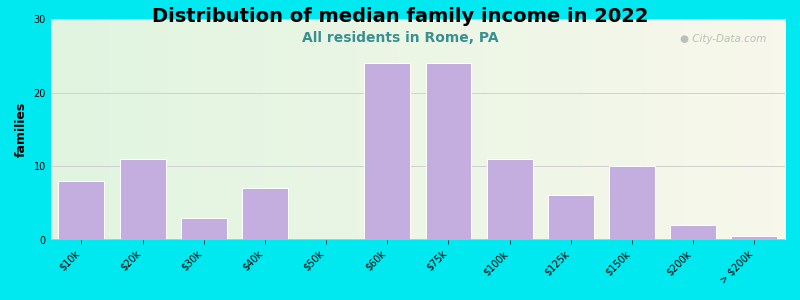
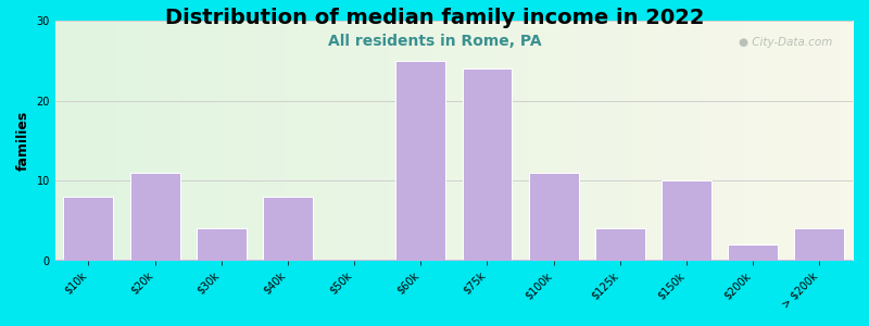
$30k: 3.0 -> 4.0
$40k: 7.0 -> 8.0
$60k: 24.0 -> 25.0
$125k: 6.0 -> 4.0
> $200k: 0.5 -> 4.0
